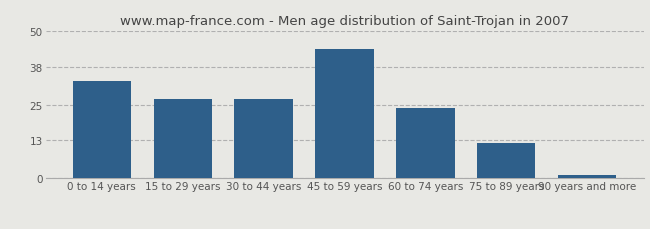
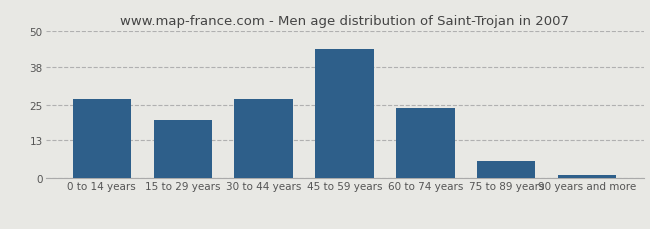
0 to 14 years: 33 -> 27
15 to 29 years: 27 -> 20
75 to 89 years: 12 -> 6
